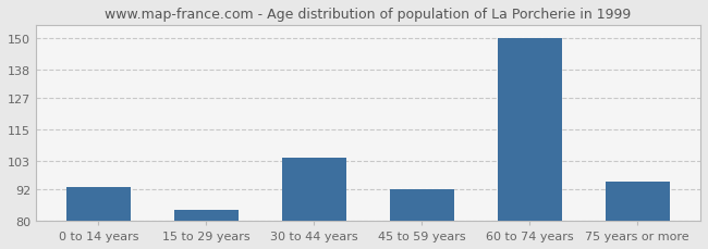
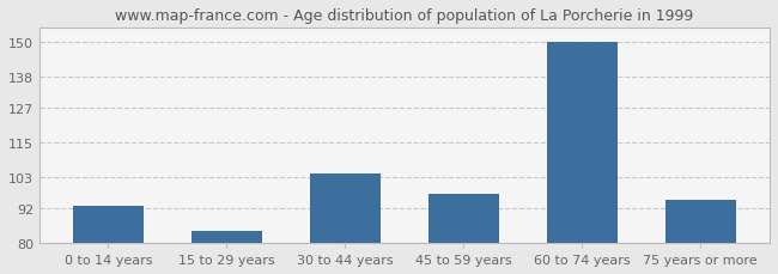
45 to 59 years: 92 -> 97
